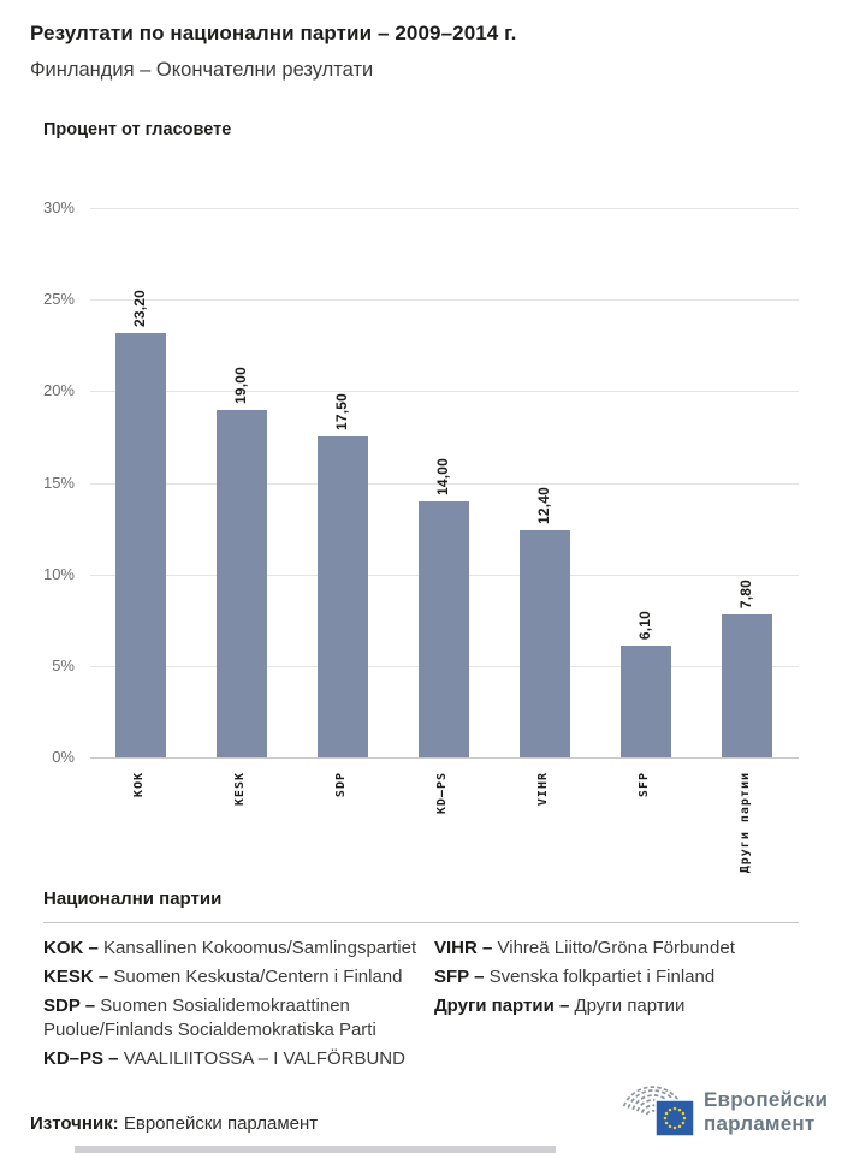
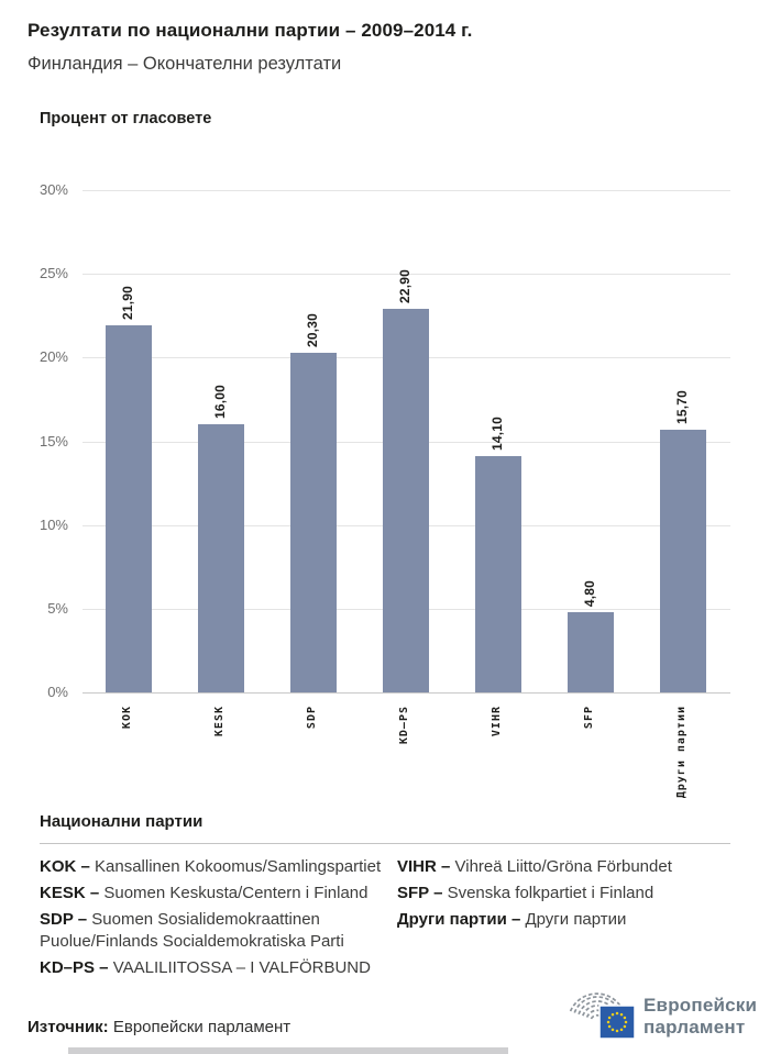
KOK: 23,20 -> 21,90
KESK: 19,00 -> 16,00
SDP: 17,50 -> 20,30
KD–PS: 14,00 -> 22,90
VIHR: 12,40 -> 14,10
SFP: 6,10 -> 4,80
Други партии: 7,80 -> 15,70
